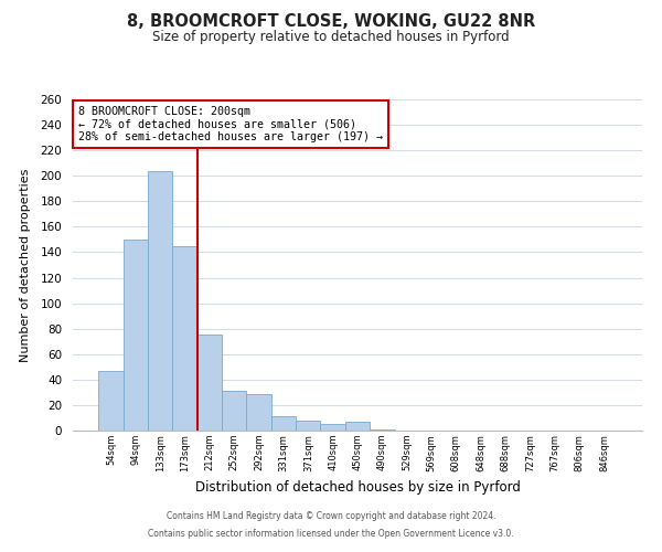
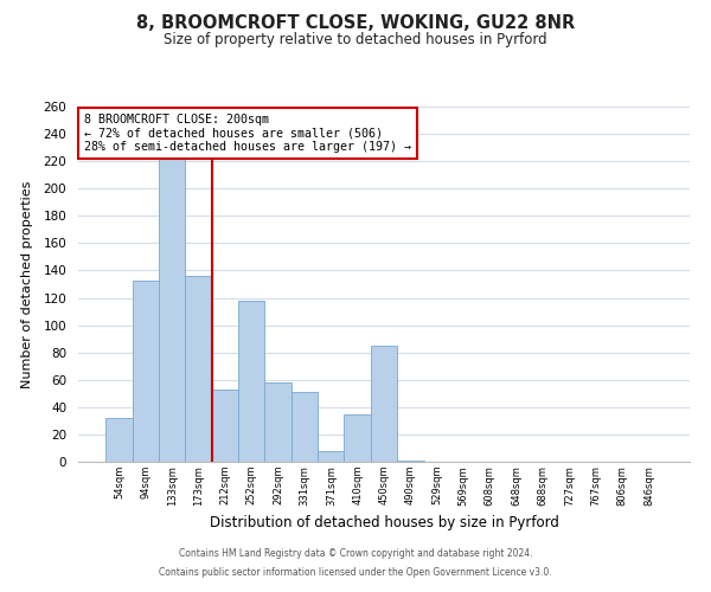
54sqm: 47 -> 32
94sqm: 150 -> 133
133sqm: 204 -> 222
173sqm: 145 -> 136
212sqm: 75 -> 53
252sqm: 31 -> 118
292sqm: 29 -> 58
331sqm: 11 -> 51
410sqm: 5 -> 35
450sqm: 7 -> 85
